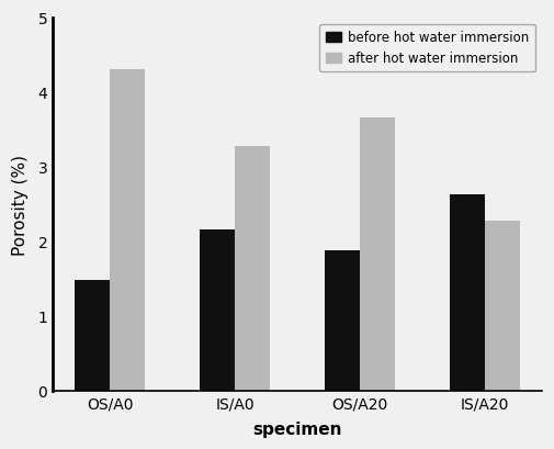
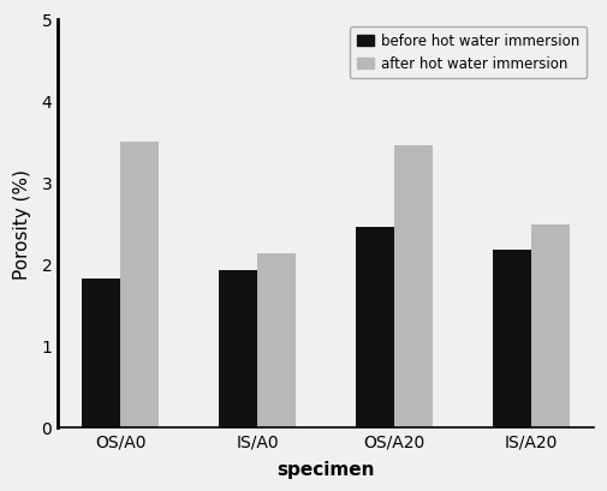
before hot water immersion/OS/A0: 1.48 -> 1.82
after hot water immersion/OS/A0: 4.30 -> 3.50
before hot water immersion/IS/A0: 2.16 -> 1.92
after hot water immersion/IS/A0: 3.28 -> 2.13
before hot water immersion/OS/A20: 1.88 -> 2.45
after hot water immersion/OS/A20: 3.66 -> 3.45
before hot water immersion/IS/A20: 2.62 -> 2.17
after hot water immersion/IS/A20: 2.28 -> 2.48
